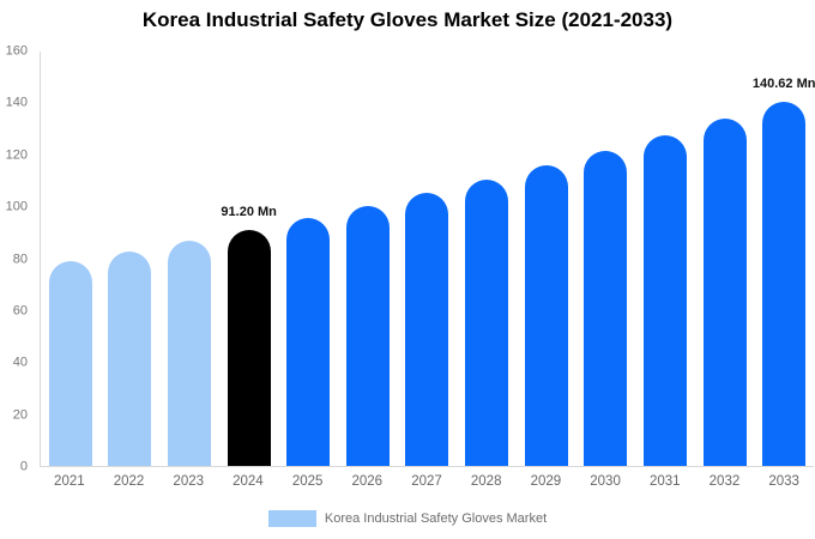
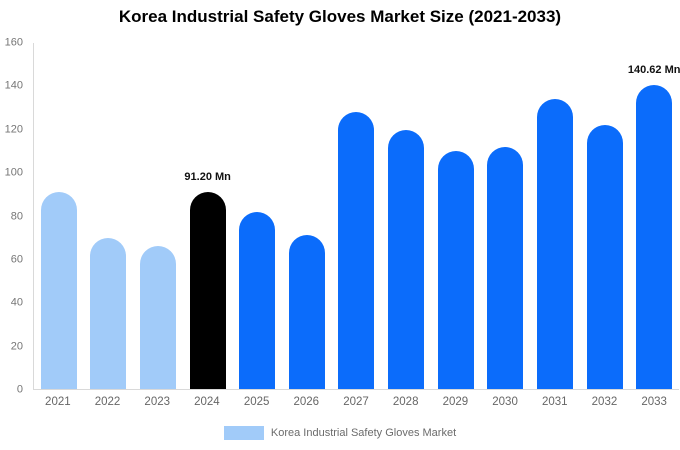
2021: 79 -> 91
2022: 83 -> 70
2023: 87 -> 66
2025: 96 -> 82
2026: 100 -> 71
2027: 105 -> 128
2028: 111 -> 120
2029: 116 -> 110
2030: 122 -> 112
2031: 128 -> 134
2032: 134 -> 122
